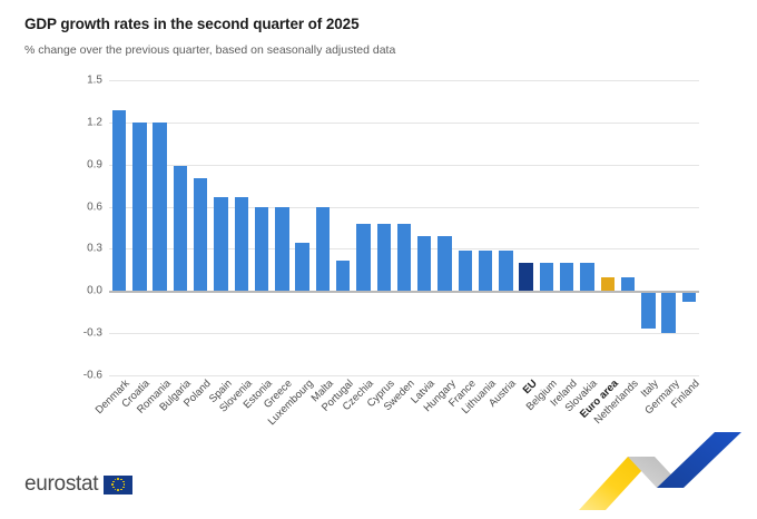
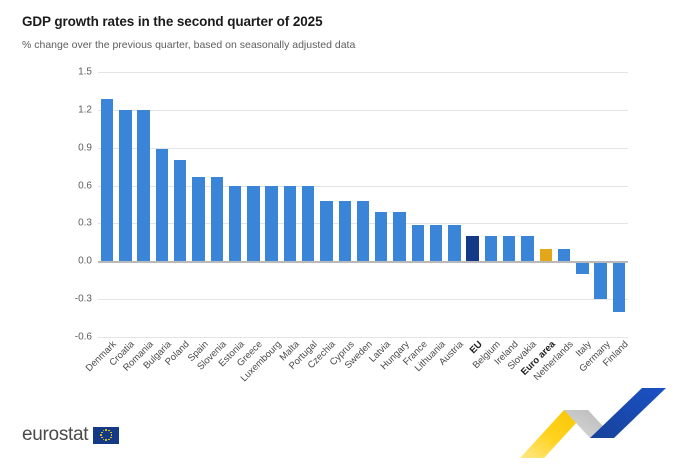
Luxembourg: 0.34 -> 0.60
Portugal: 0.22 -> 0.60
Italy: -0.27 -> -0.10
Finland: -0.08 -> -0.40
